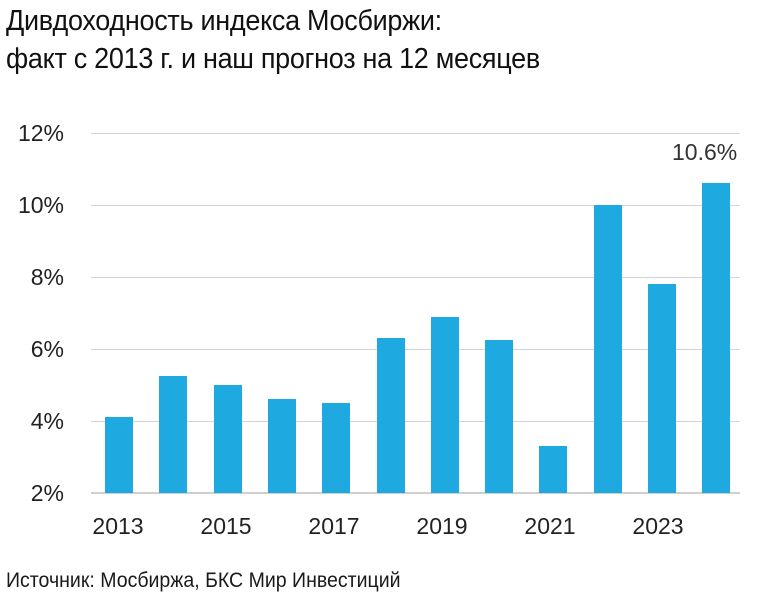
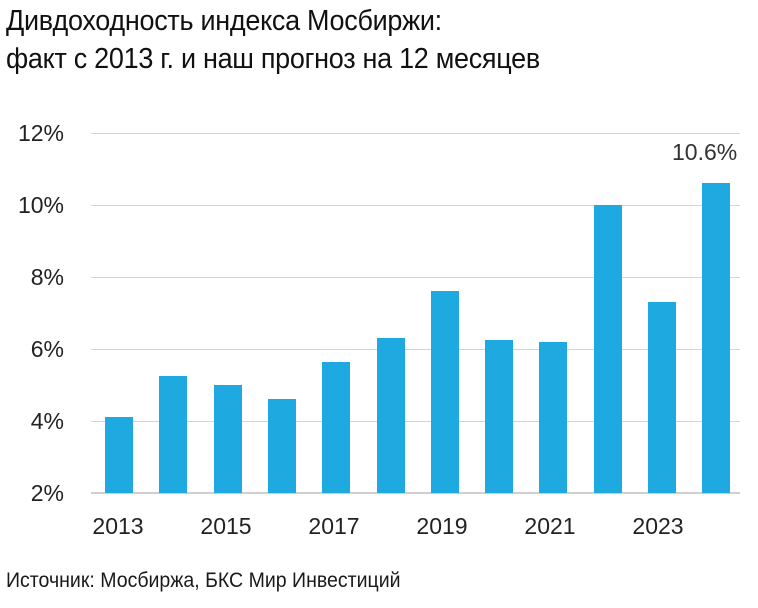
2017: 4.5% -> 5.7%
2019: 6.9% -> 7.6%
2021: 3.3% -> 6.2%
2023: 7.8% -> 7.3%
